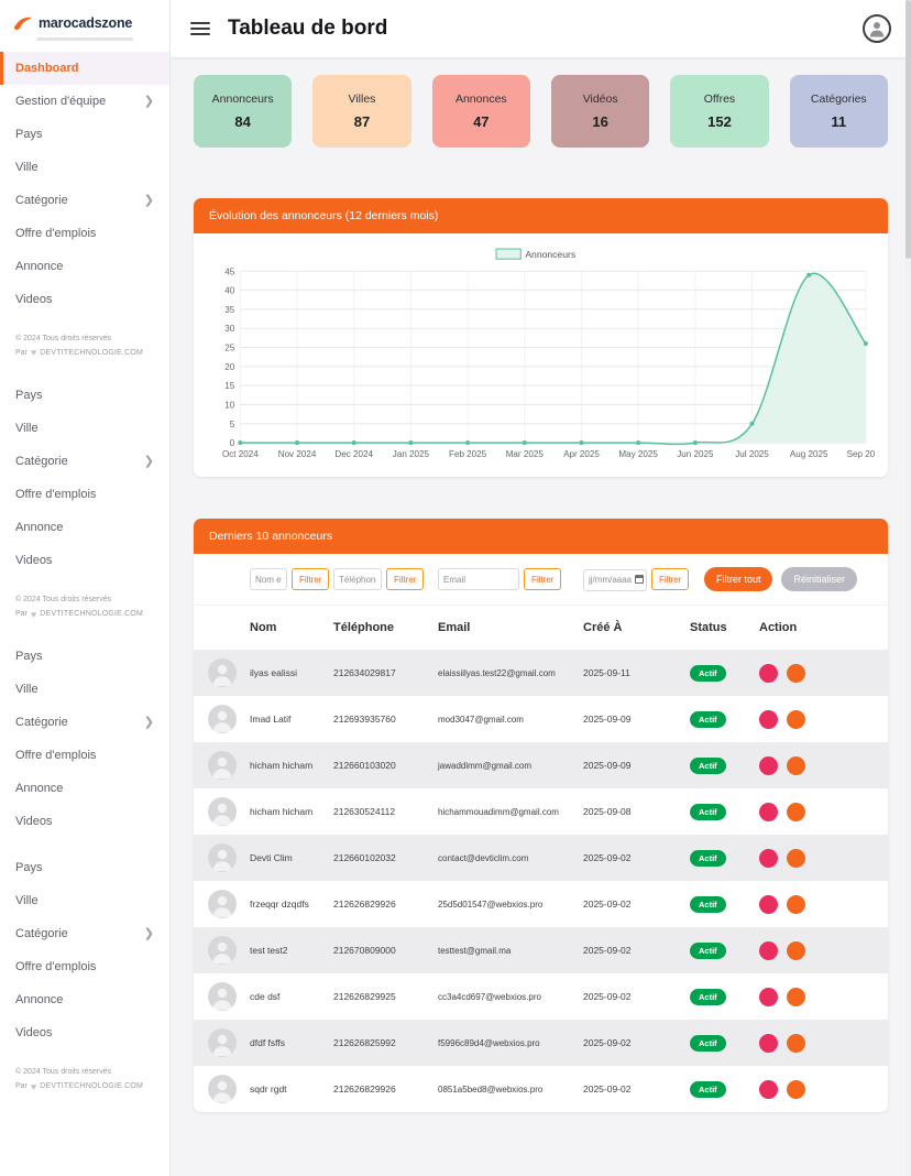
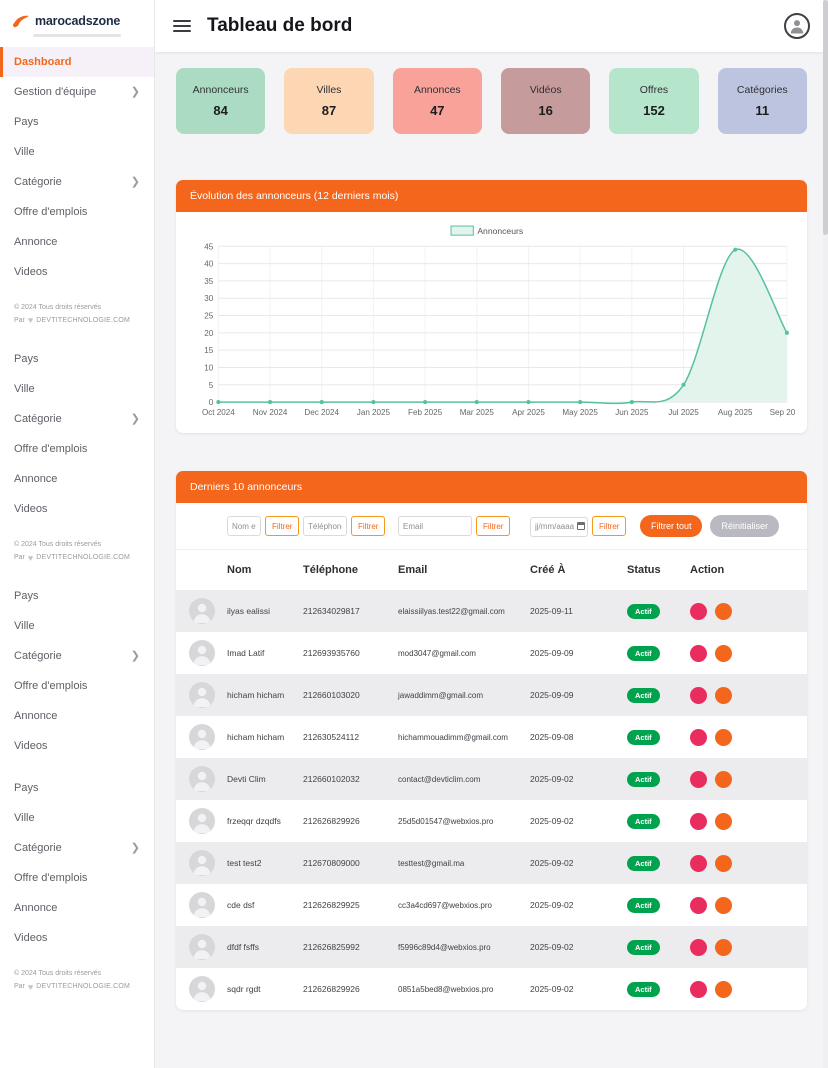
Sep 2025: 26 -> 20
